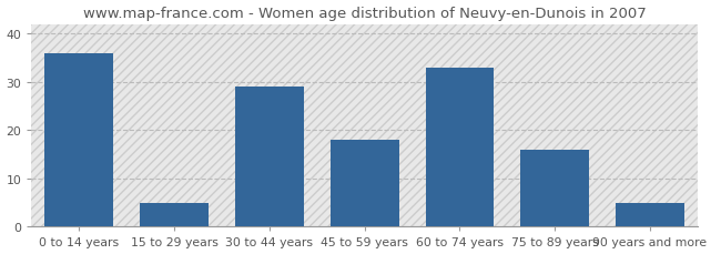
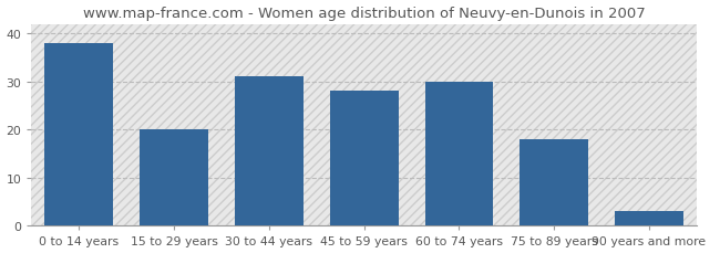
0 to 14 years: 36 -> 38
15 to 29 years: 5 -> 20
30 to 44 years: 29 -> 31
45 to 59 years: 18 -> 28
60 to 74 years: 33 -> 30
75 to 89 years: 16 -> 18
90 years and more: 5 -> 3
